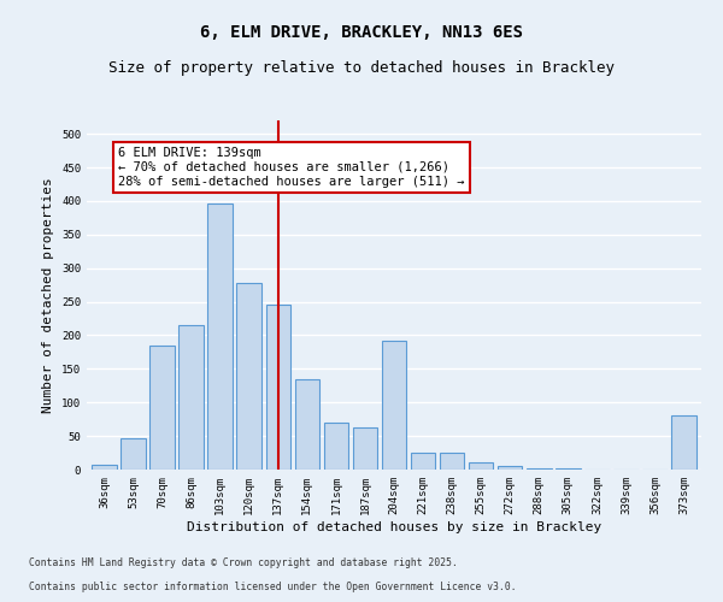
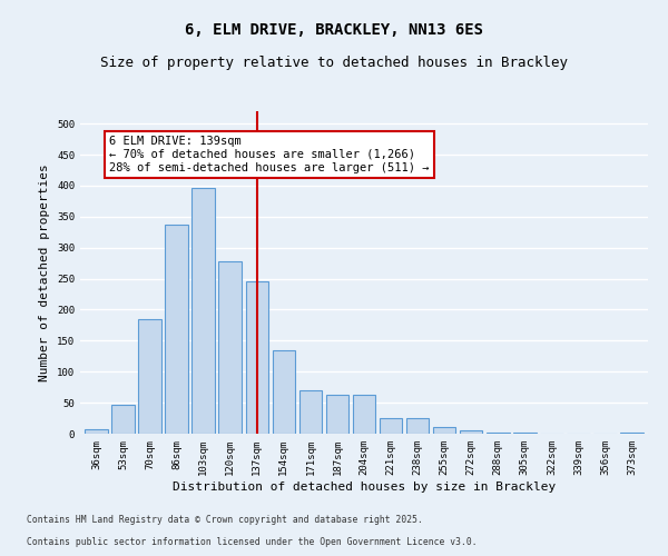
86sqm: 216 -> 338
204sqm: 192 -> 63
373sqm: 80 -> 2
